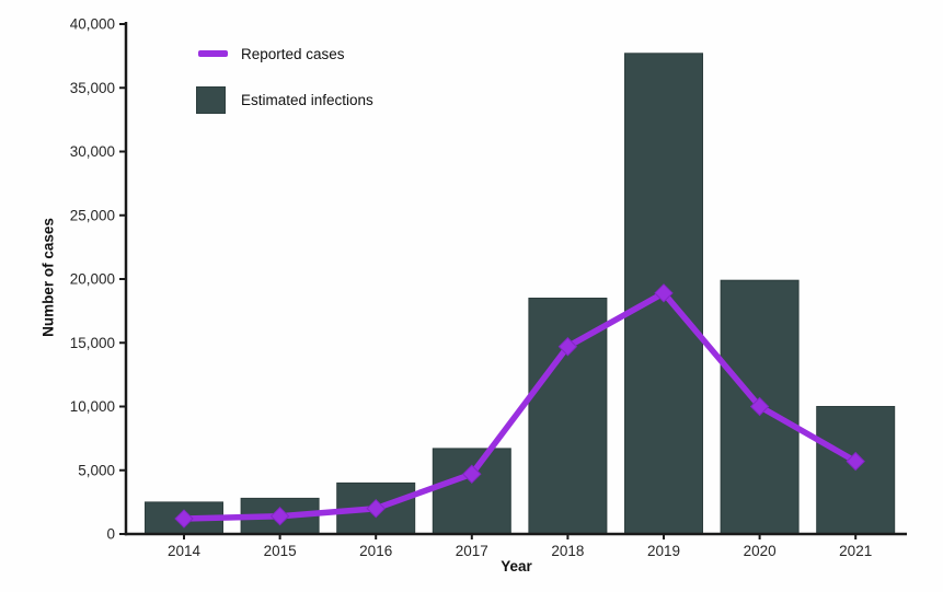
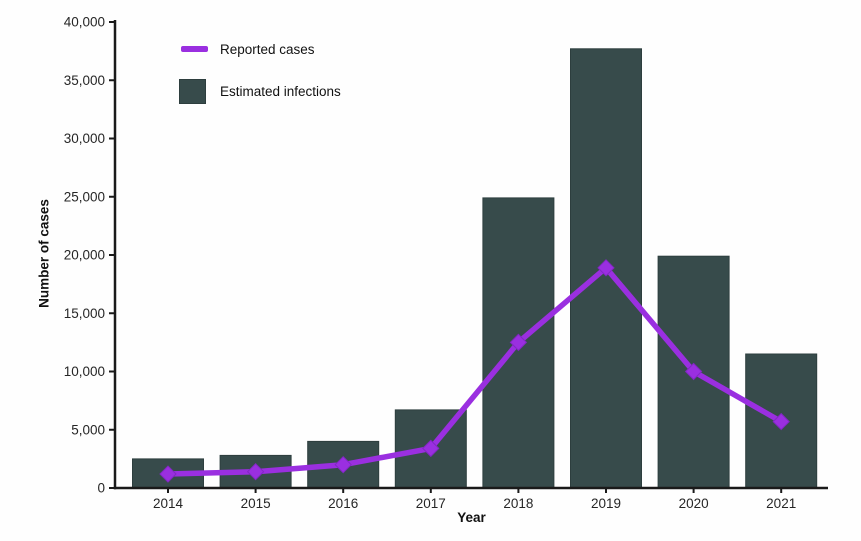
Reported cases/2017: 4700 -> 3400
Estimated infections/2018: 18500 -> 24900
Reported cases/2018: 14700 -> 12500
Estimated infections/2021: 10000 -> 11500
